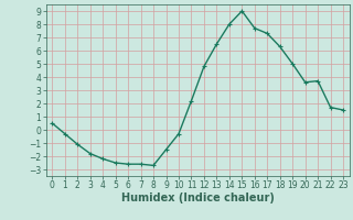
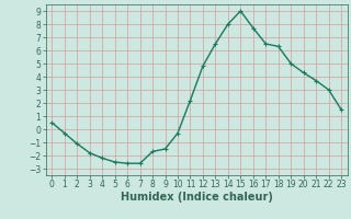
8: -2.7 -> -1.7
17: 7.3 -> 6.5
20: 3.6 -> 4.3
22: 1.7 -> 3.0
